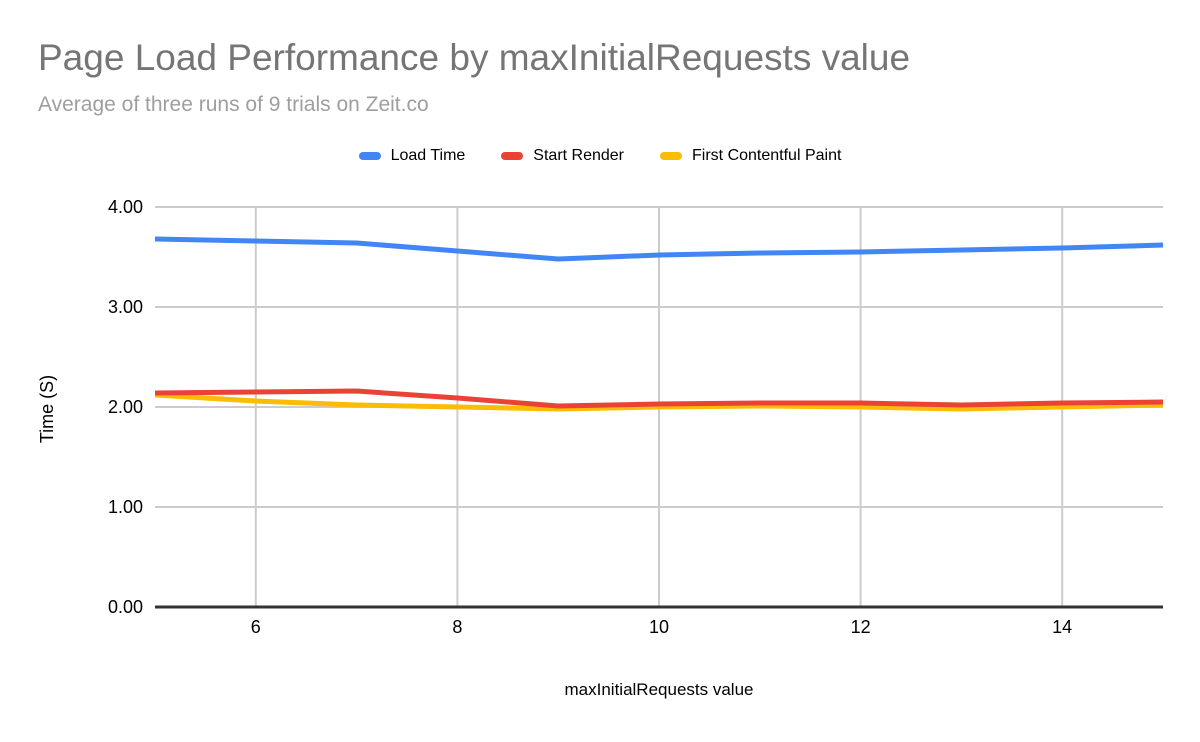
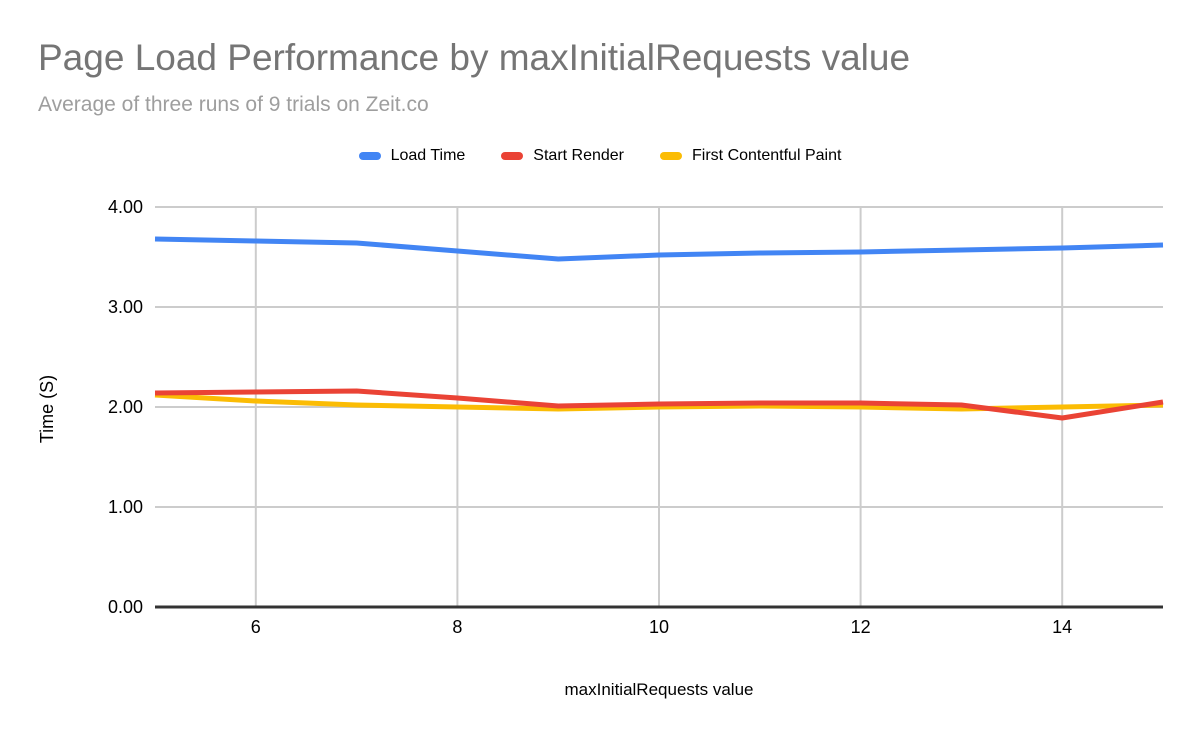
Start Render/14: 2.04 -> 1.89
